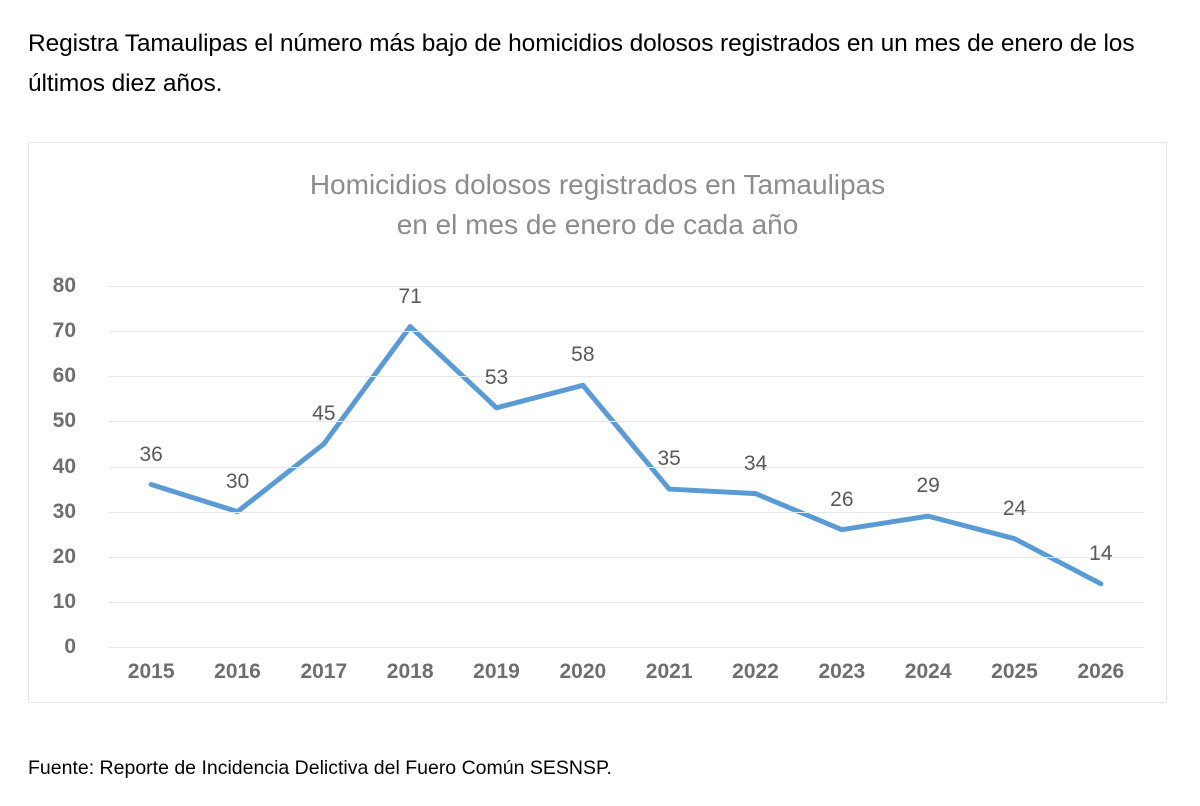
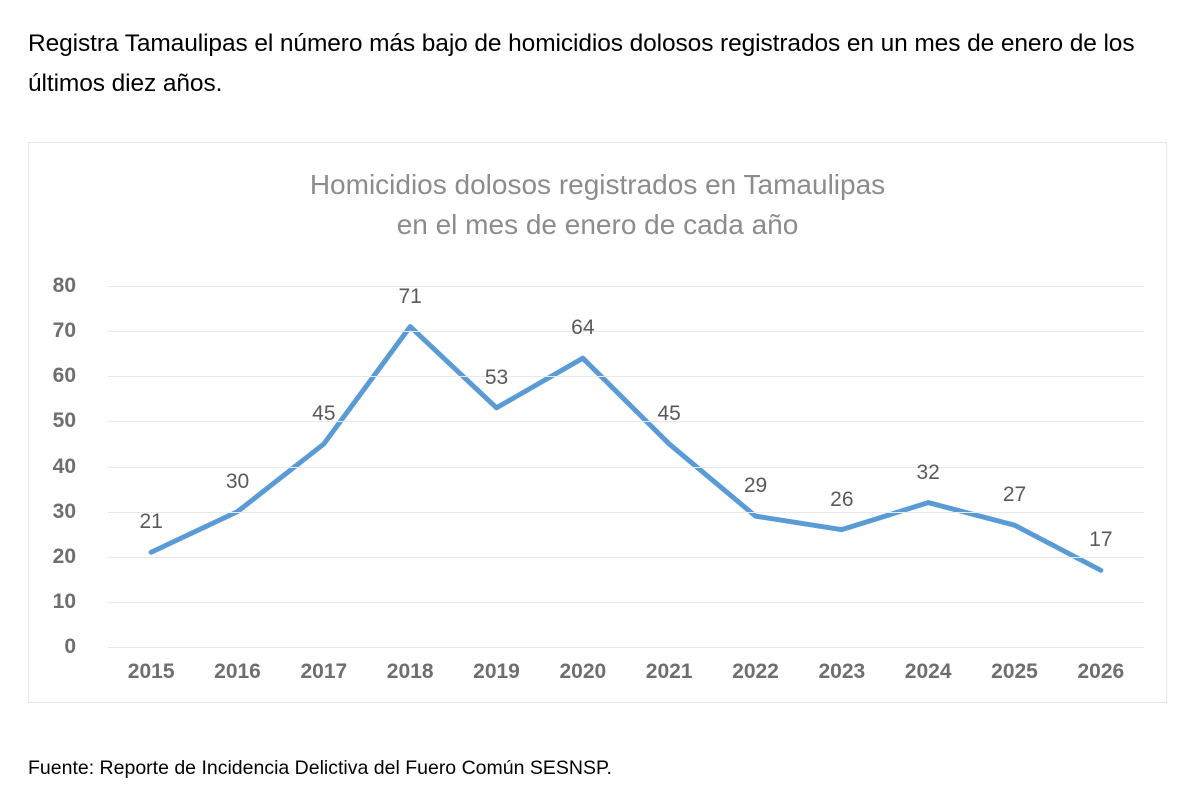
2015: 36 -> 21
2020: 58 -> 64
2021: 35 -> 45
2022: 34 -> 29
2024: 29 -> 32
2025: 24 -> 27
2026: 14 -> 17
